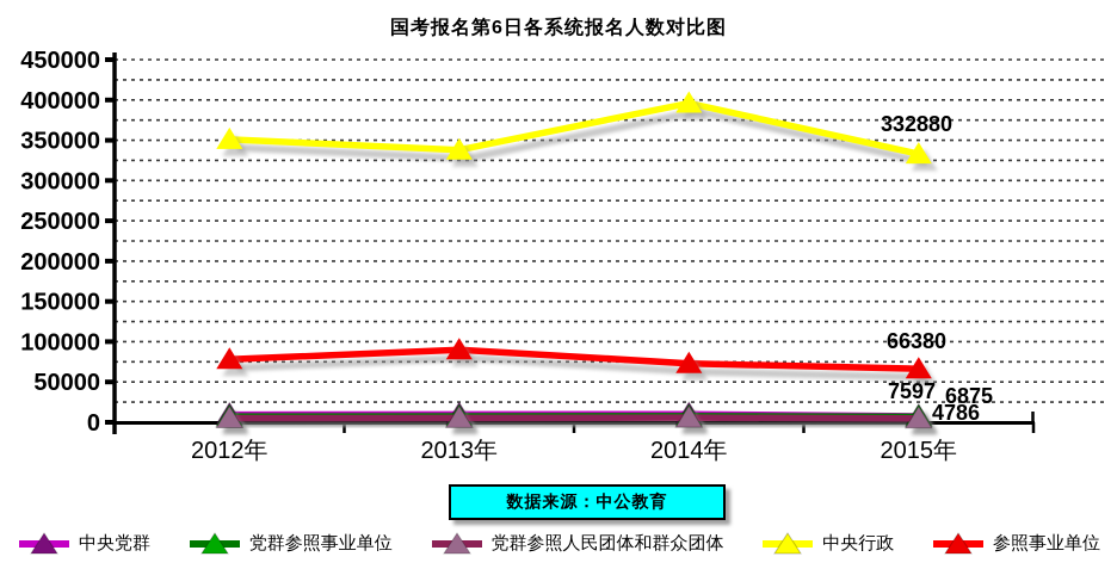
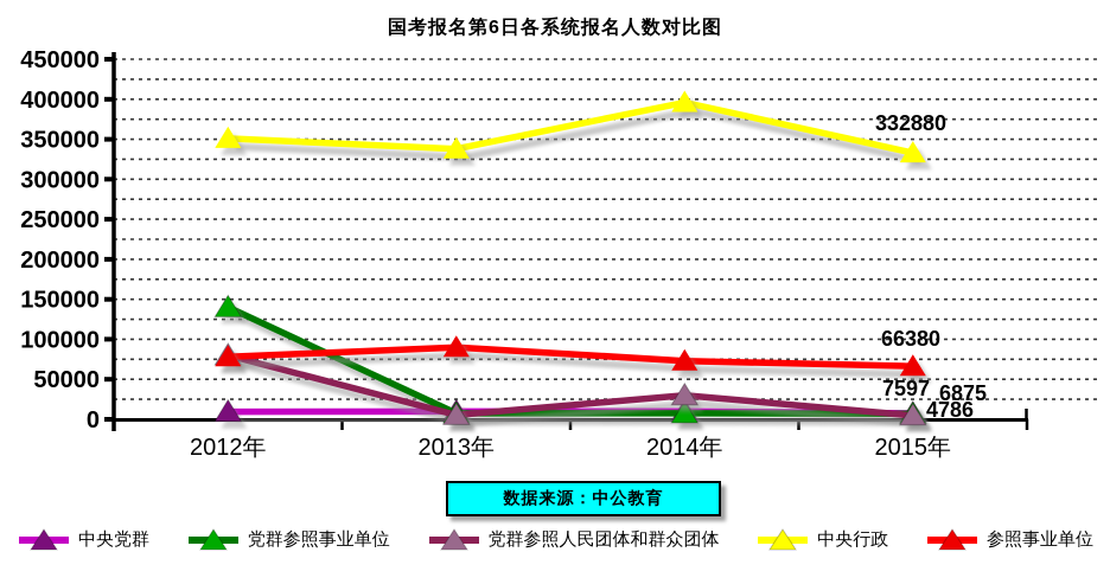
党群参照事业单位/2012年: 10000 -> 140000
党群参照人民团体和群众团体/2012年: 10000 -> 80000
党群参照人民团体和群众团体/2014年: 10000 -> 30000
